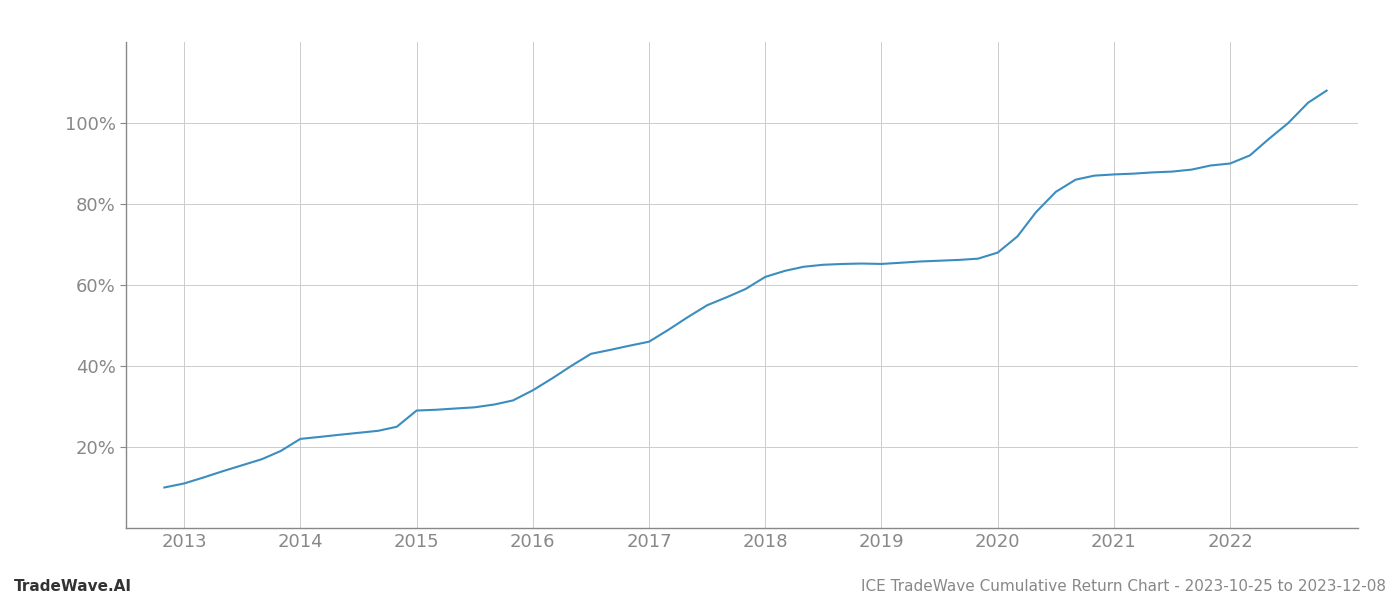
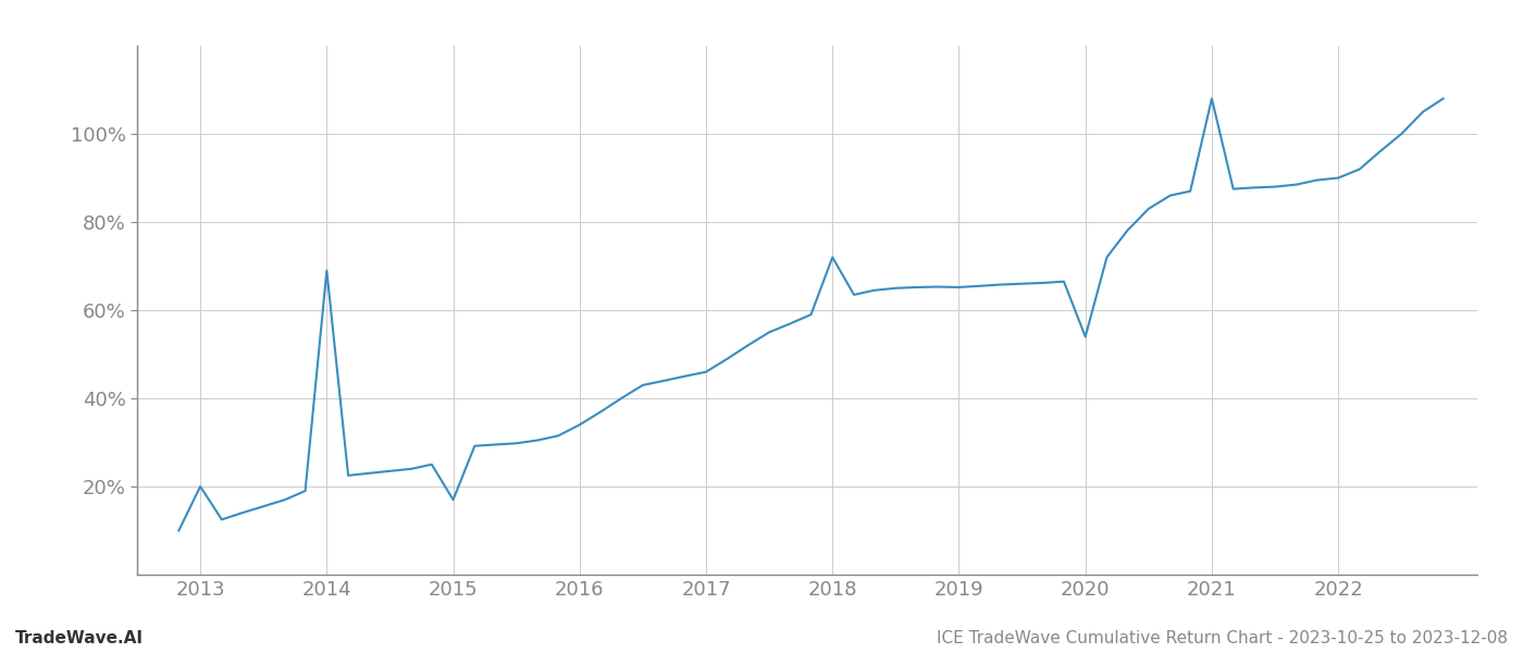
2013: 11.0% -> 20.0%
2014: 22.0% -> 69.0%
2015: 29.0% -> 17.0%
2018: 62.0% -> 72.0%
2020: 68.0% -> 54.0%
2021: 87.3% -> 108.0%
